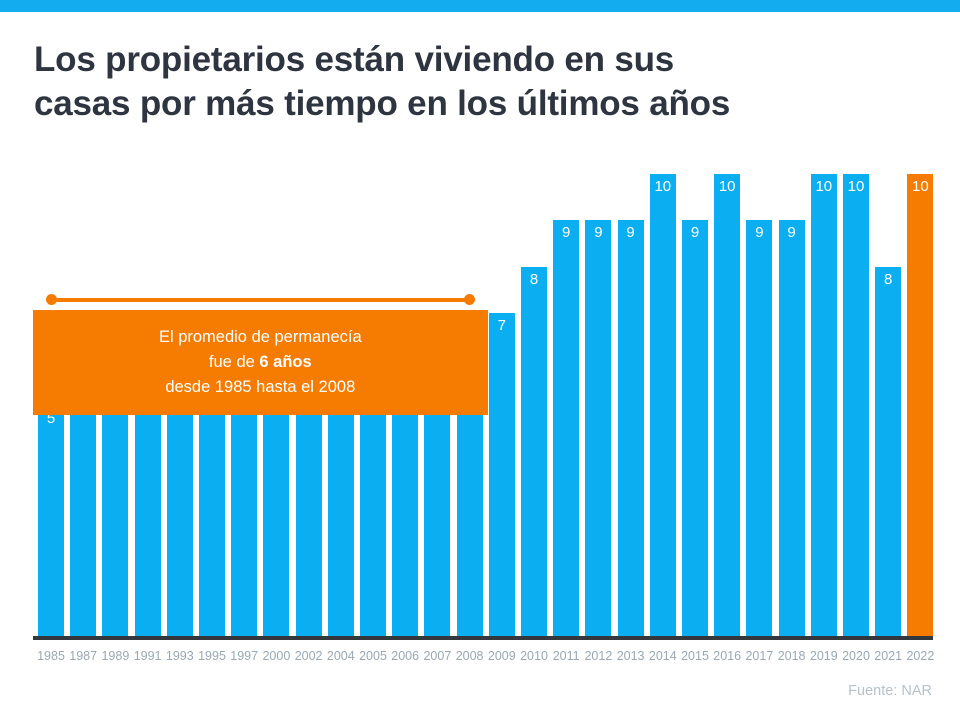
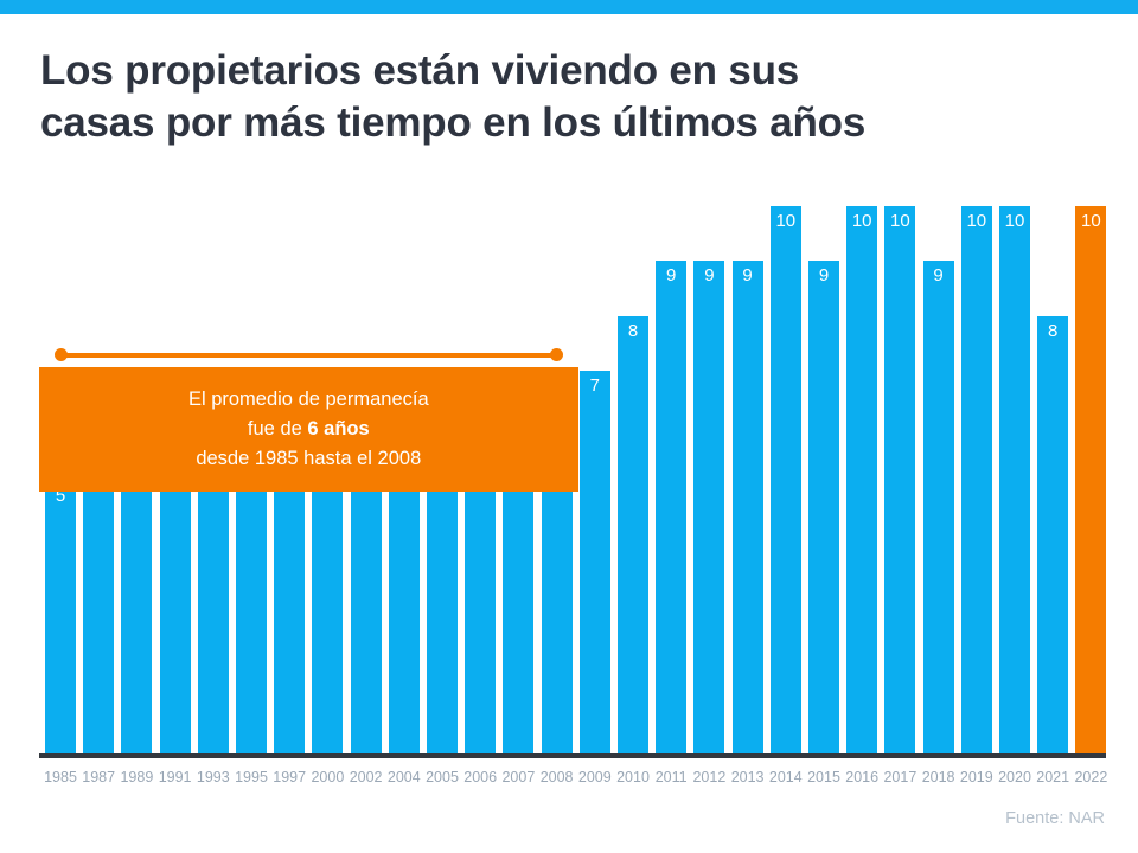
2017: 9 -> 10
